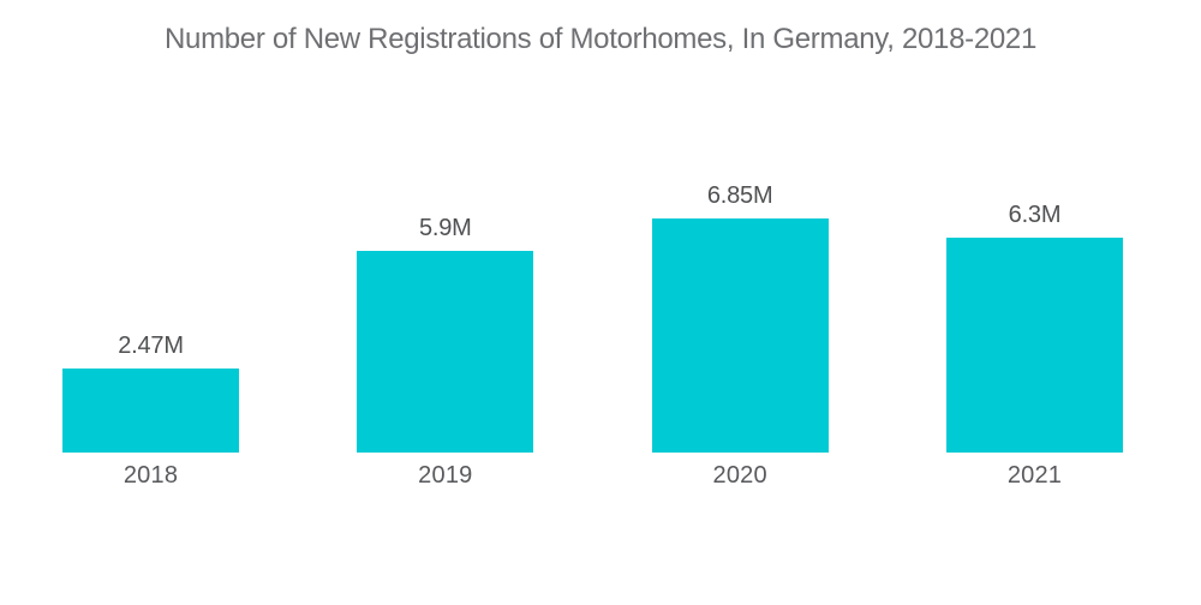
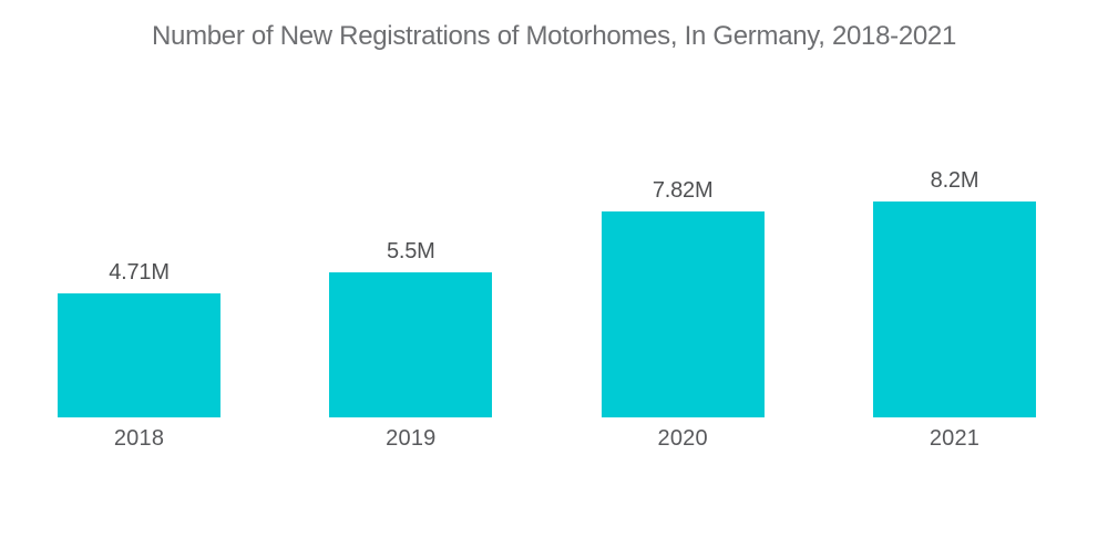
2018: 2.47M -> 4.71M
2019: 5.9M -> 5.5M
2020: 6.85M -> 7.82M
2021: 6.3M -> 8.2M
